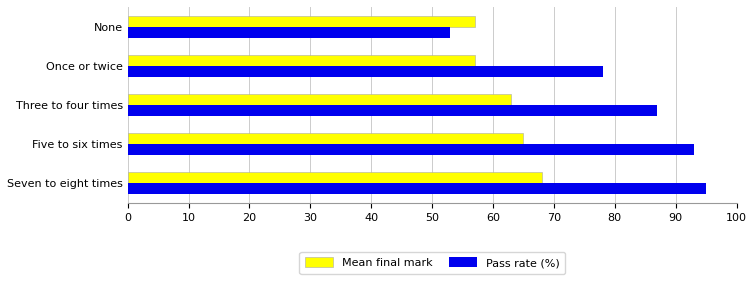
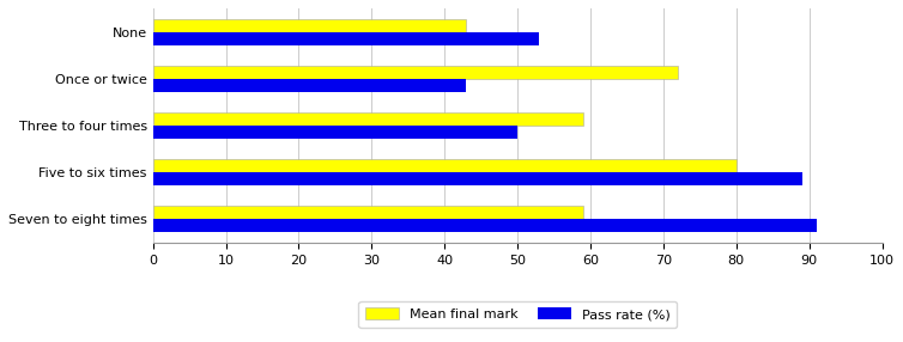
Mean final mark/None: 57 -> 43
Mean final mark/Once or twice: 57 -> 72
Pass rate (%)/Once or twice: 78 -> 43
Mean final mark/Three to four times: 63 -> 59
Pass rate (%)/Three to four times: 87 -> 50
Mean final mark/Five to six times: 65 -> 80
Pass rate (%)/Five to six times: 93 -> 89
Mean final mark/Seven to eight times: 68 -> 59
Pass rate (%)/Seven to eight times: 95 -> 91
